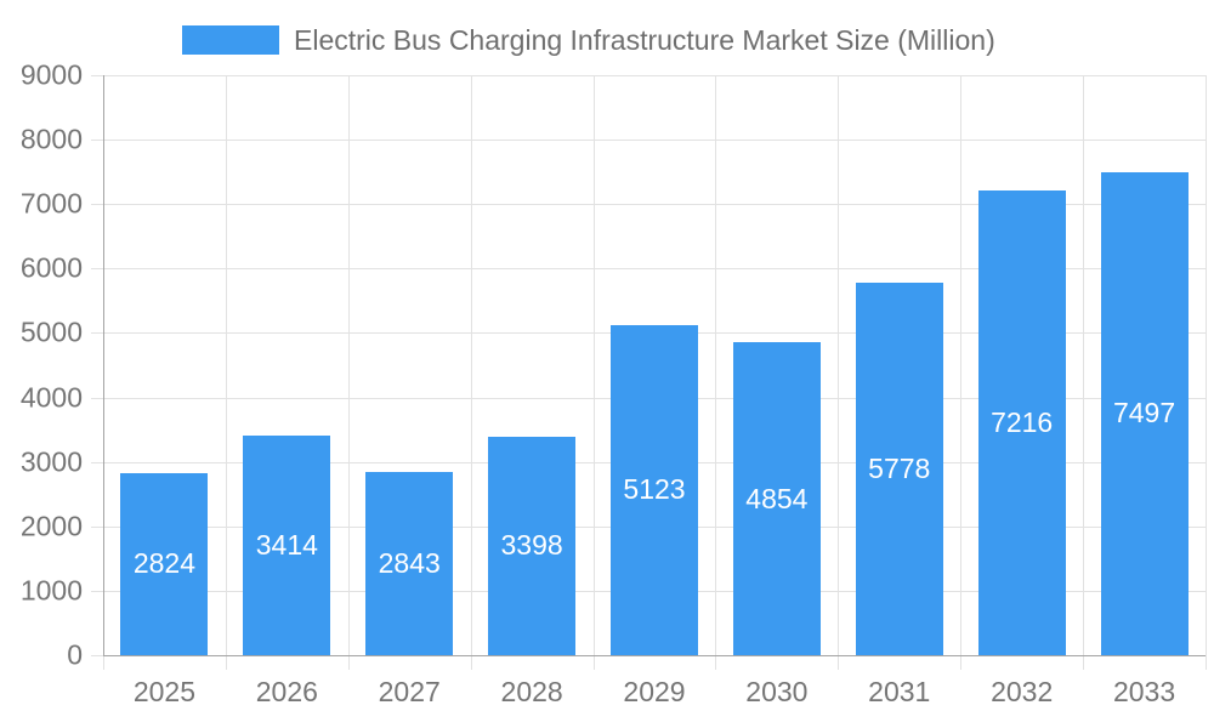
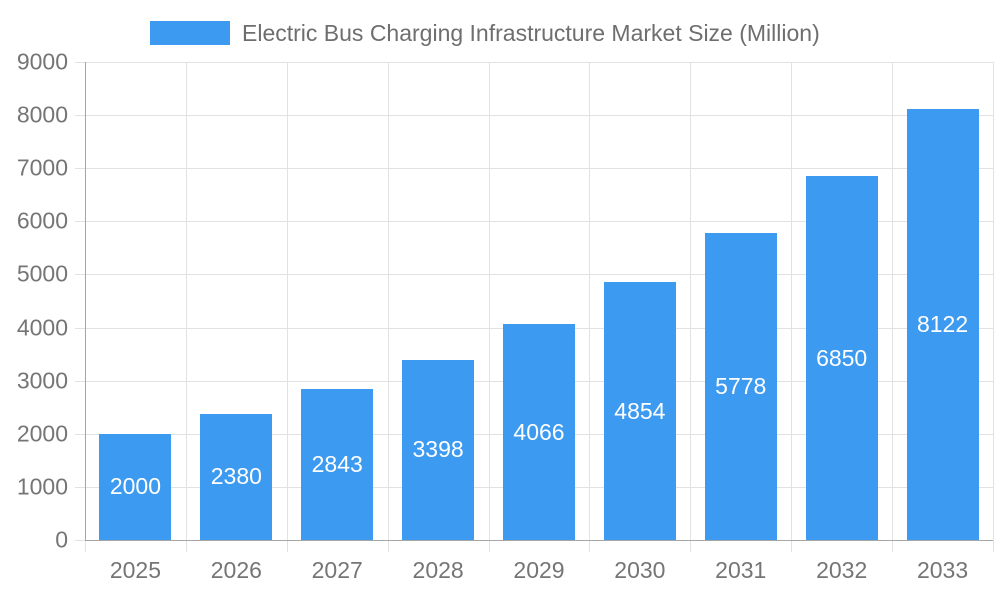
2025: 2824 -> 2000
2026: 3414 -> 2380
2029: 5123 -> 4066
2032: 7216 -> 6850
2033: 7497 -> 8122
